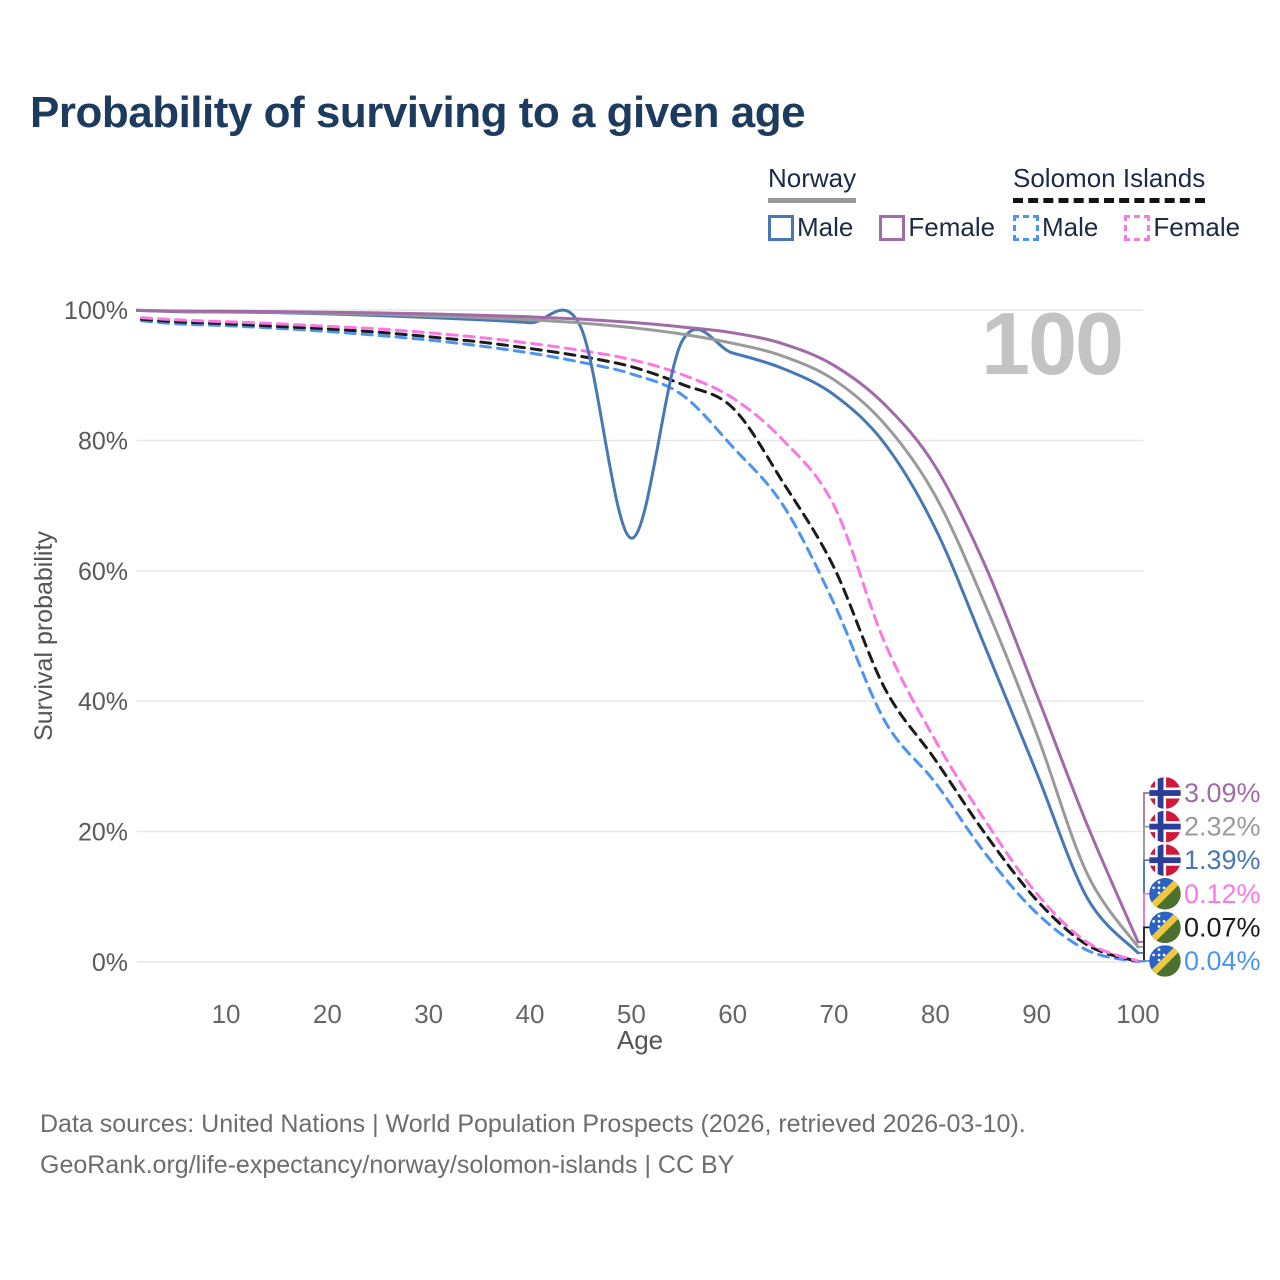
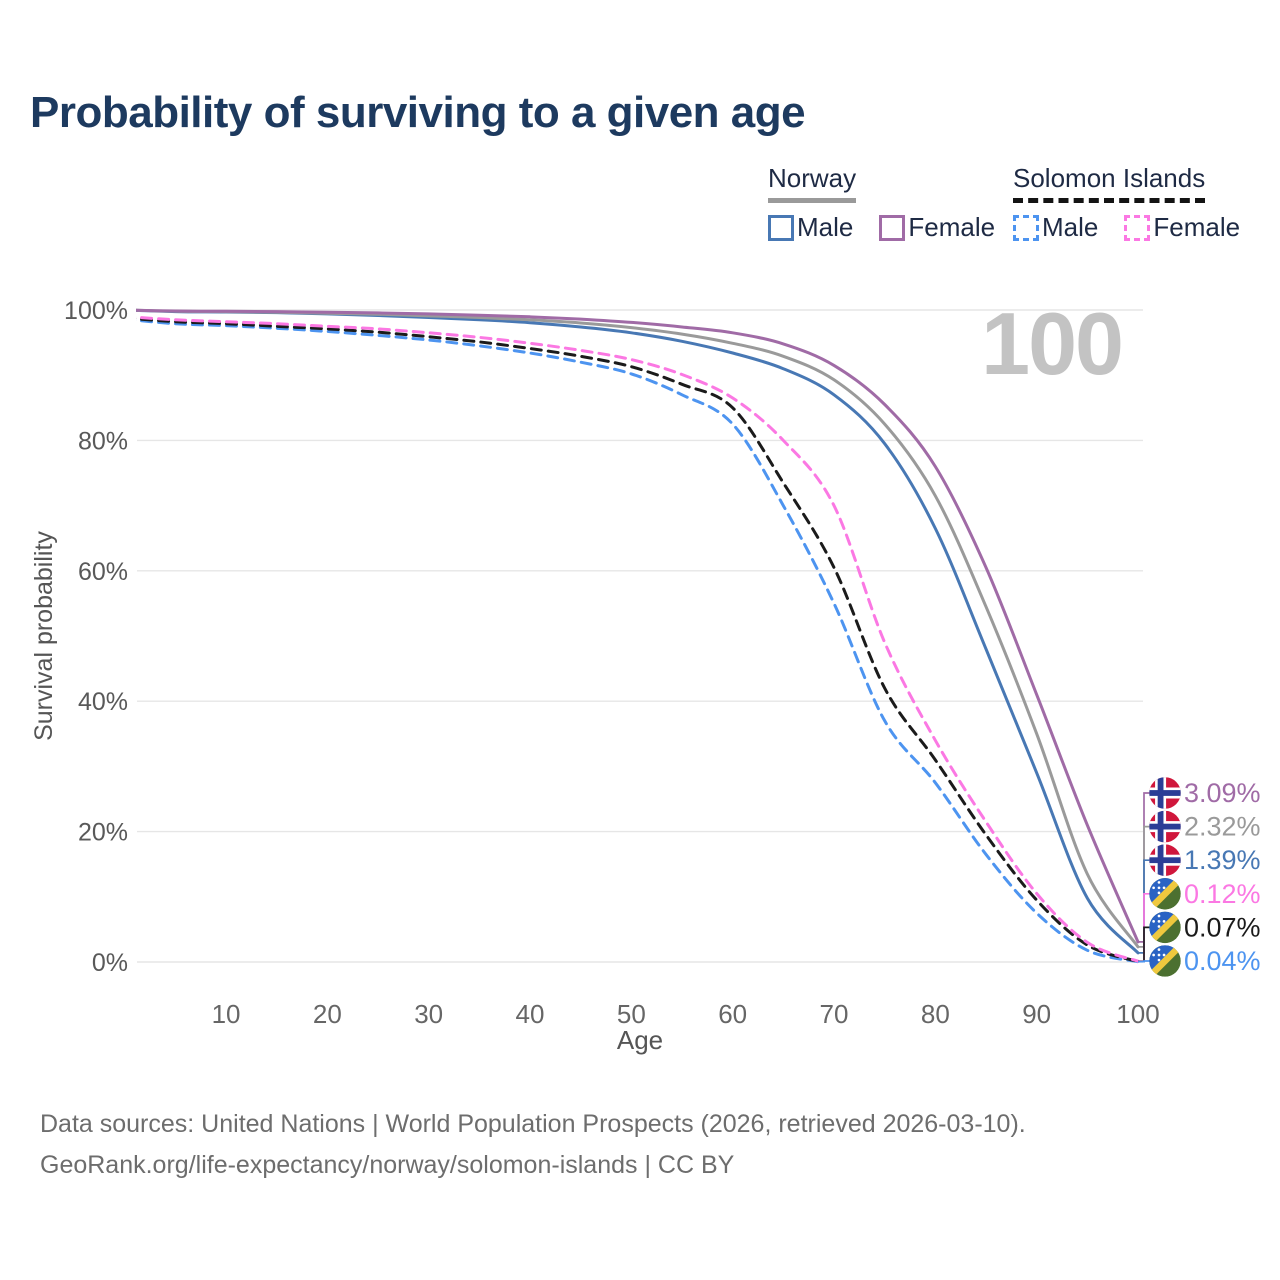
Norway Male/50: 65% -> 96%
Solomon Islands Male/60: 79% -> 82%
